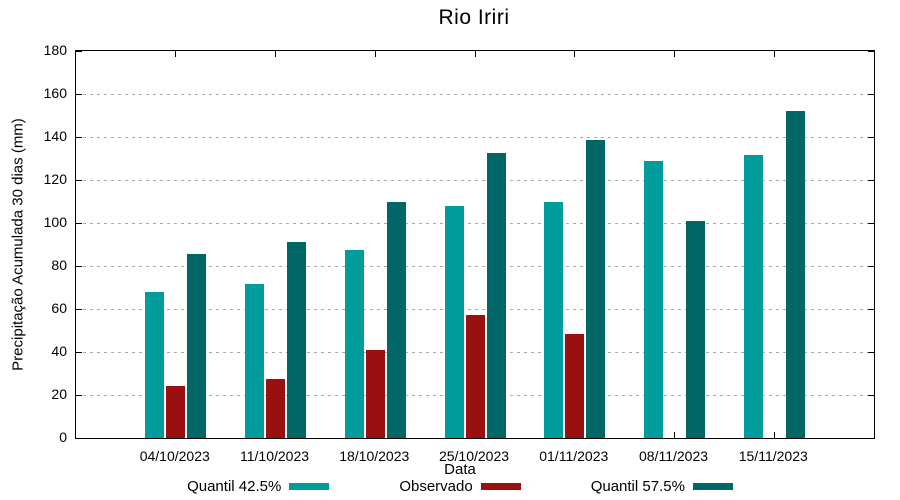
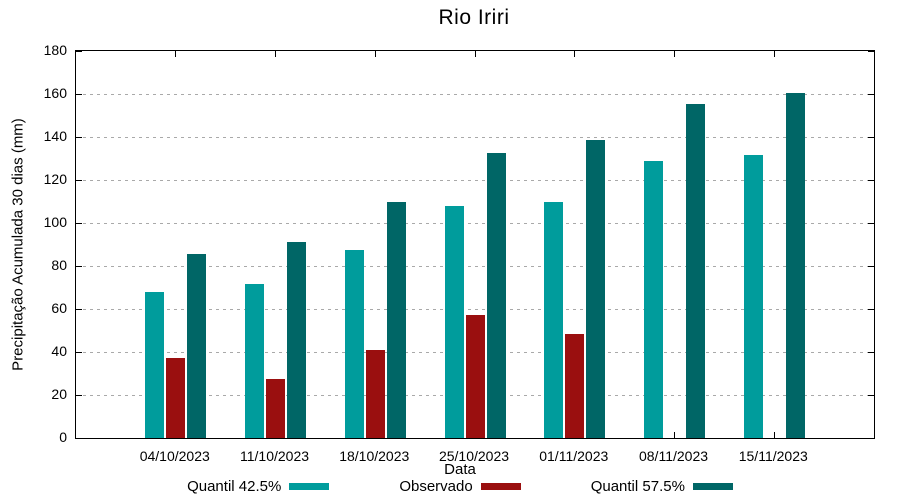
Observado/04/10/2023: 24 -> 37
Quantil 57.5%/08/11/2023: 101 -> 156
Quantil 57.5%/15/11/2023: 152 -> 160
